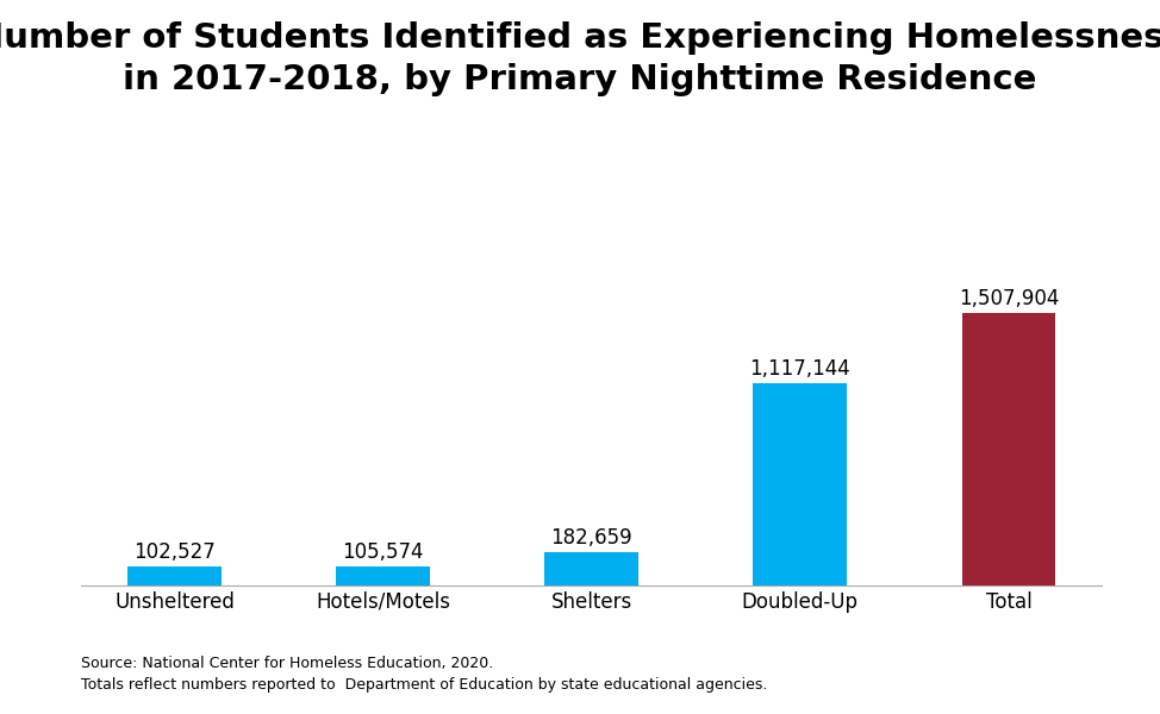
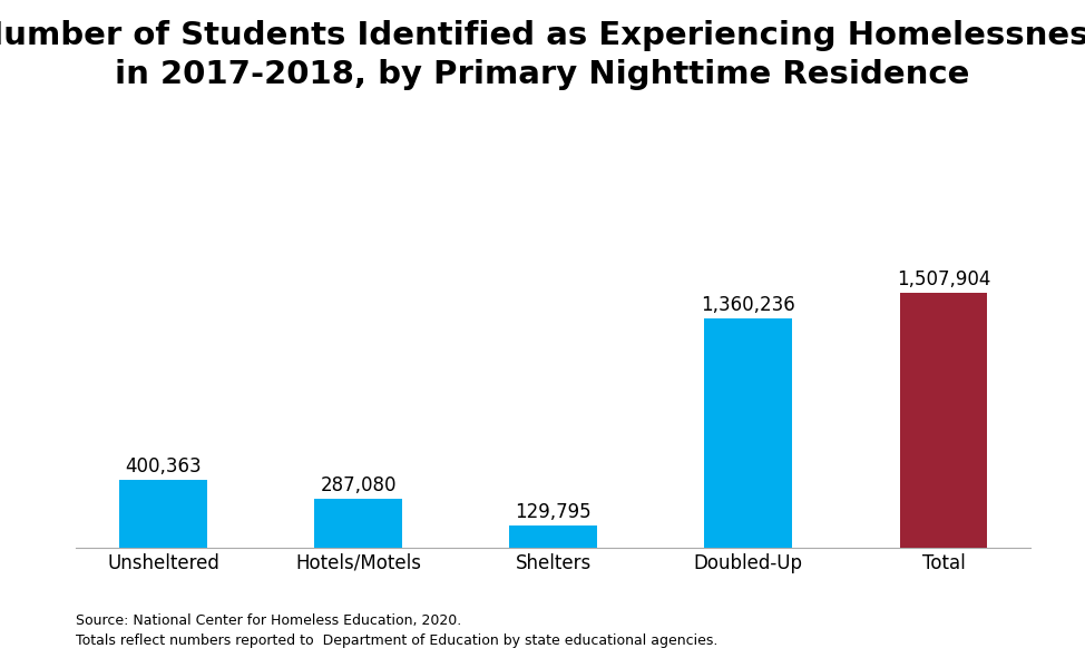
Unsheltered: 102,527 -> 400,363
Hotels/Motels: 105,574 -> 287,080
Shelters: 182,659 -> 129,795
Doubled-Up: 1,117,144 -> 1,360,236
